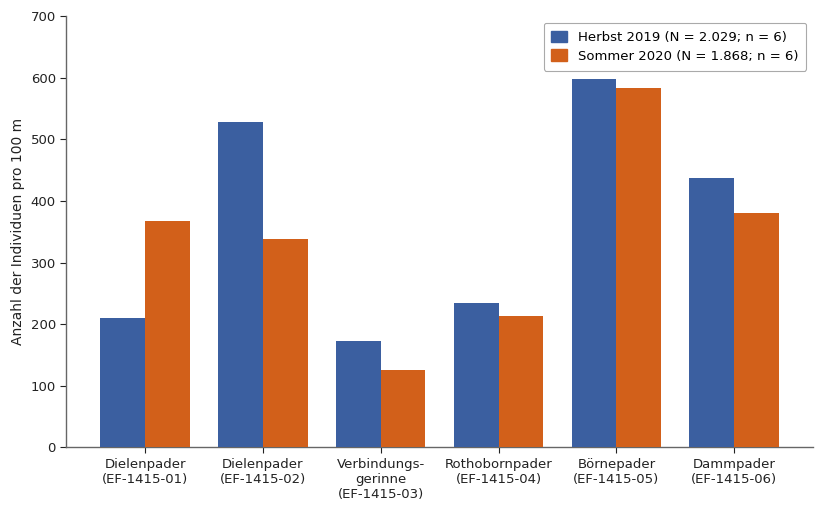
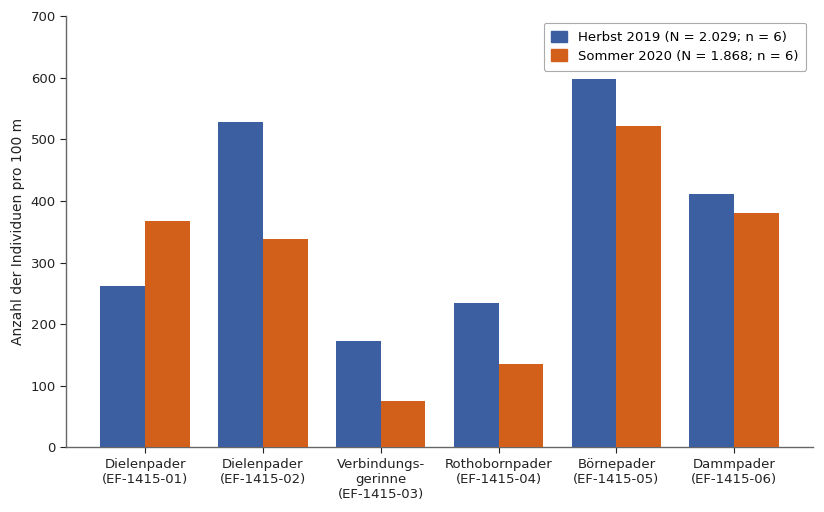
Herbst 2019 (N = 2.029; n = 6)/Dielenpader (EF-1415-01): 210 -> 262
Sommer 2020 (N = 1.868; n = 6)/Verbindungs- gerinne (EF-1415-03): 125 -> 76
Sommer 2020 (N = 1.868; n = 6)/Rothobornpader (EF-1415-04): 213 -> 136
Sommer 2020 (N = 1.868; n = 6)/Börnepader (EF-1415-05): 583 -> 522
Herbst 2019 (N = 2.029; n = 6)/Dammpader (EF-1415-06): 438 -> 412
